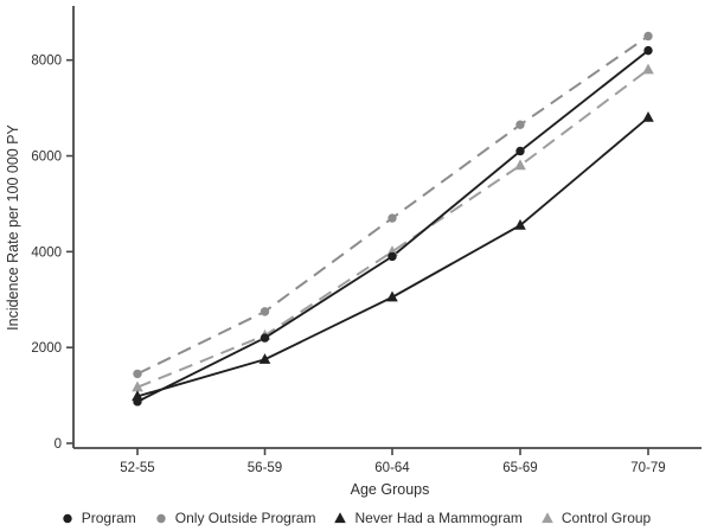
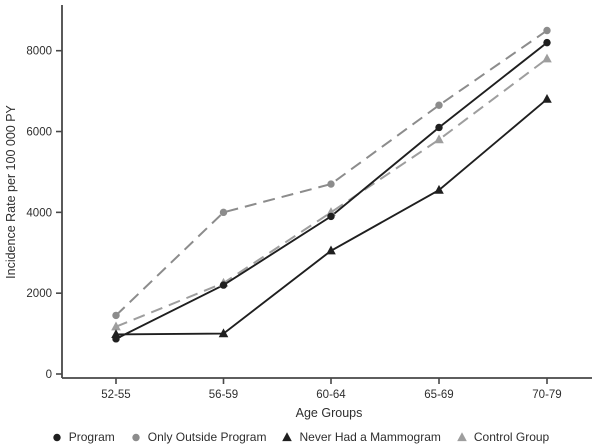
Only Outside Program/56-59: 2800 -> 4000
Never Had a Mammogram/56-59: 1800 -> 1000
